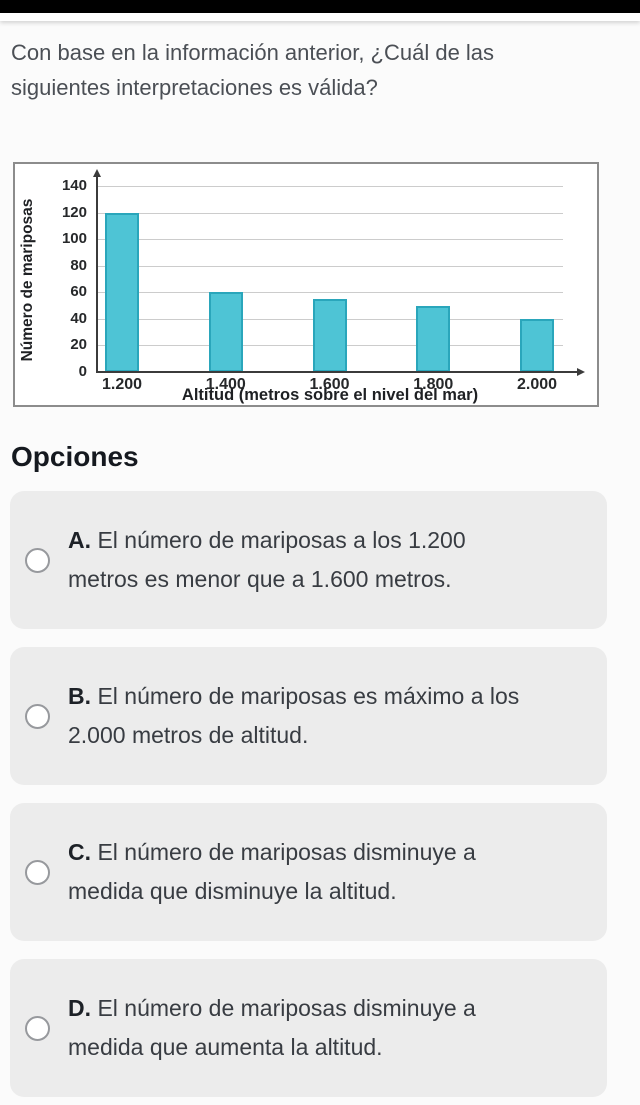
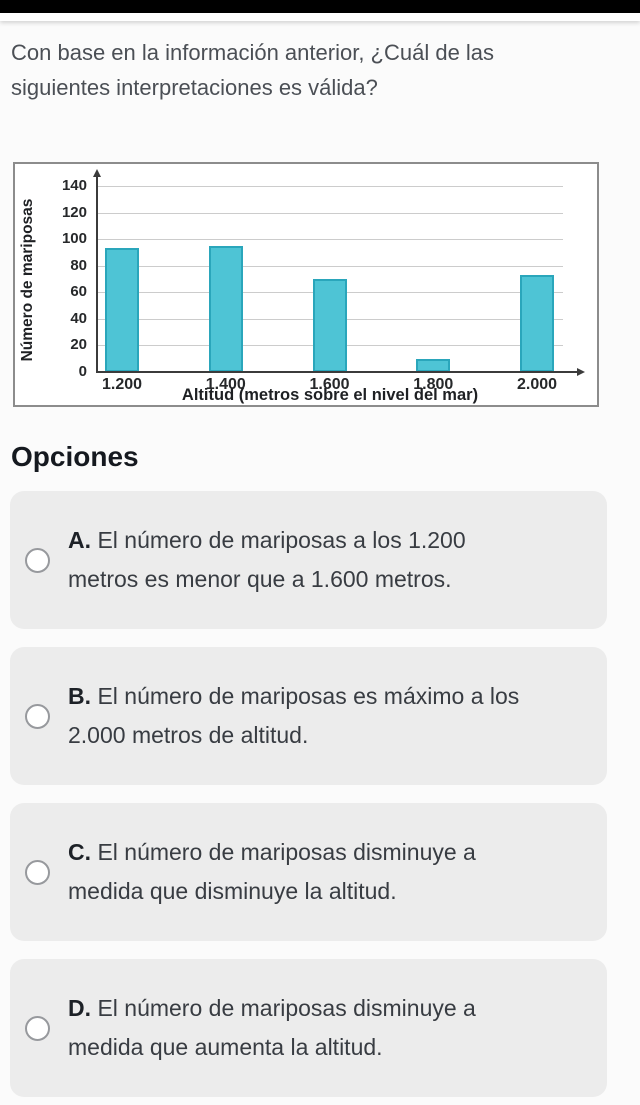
1.200: 120 -> 93
1.400: 60 -> 95
1.600: 55 -> 70
1.800: 50 -> 10
2.000: 40 -> 73
